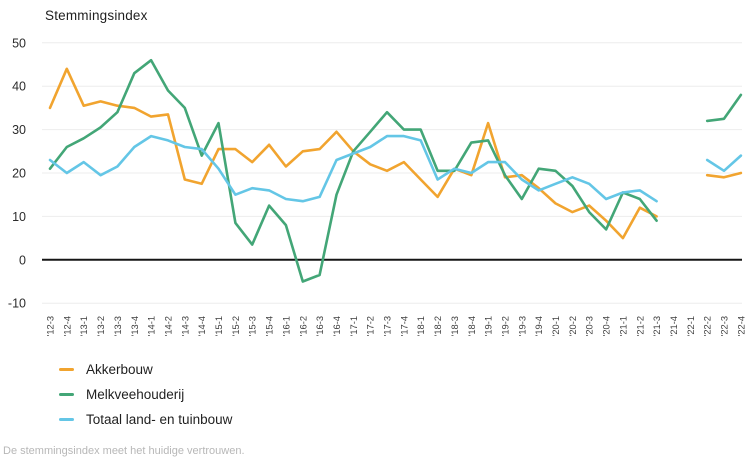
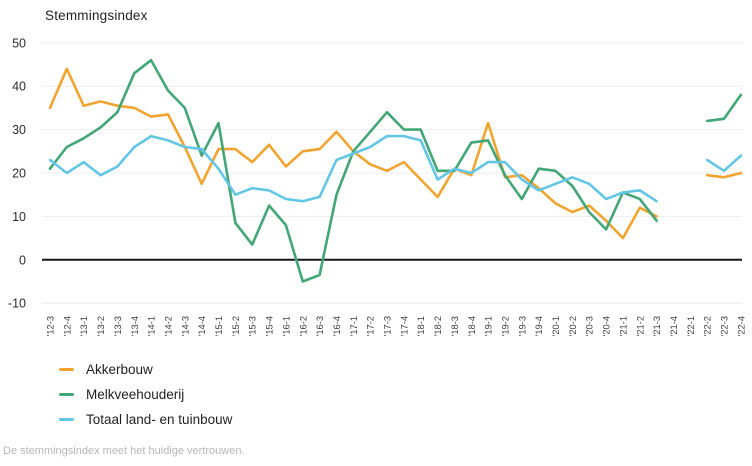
Akkerbouw/'14-3: 18 -> 26
